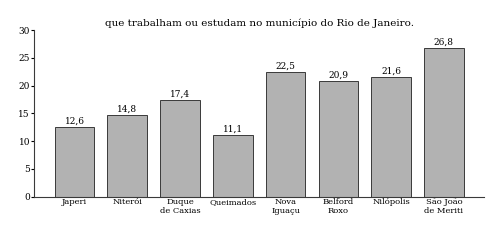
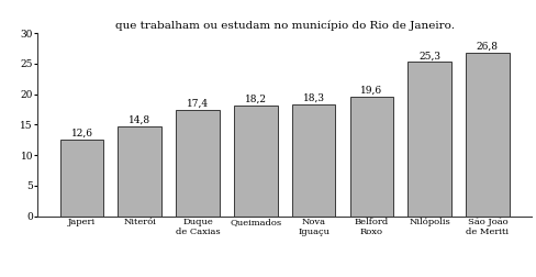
Queimados: 11,1 -> 18,2
Nova Iguaçu: 22,5 -> 18,3
Belford Roxo: 20,9 -> 19,6
Nilópolis: 21,6 -> 25,3
